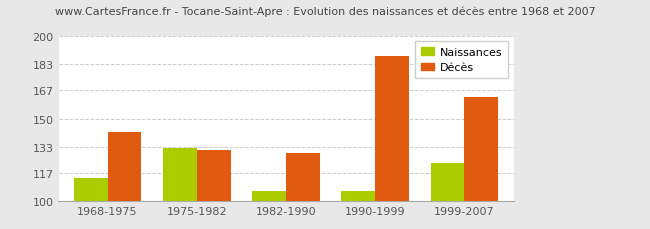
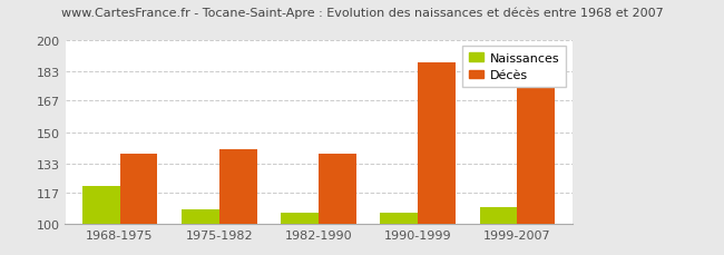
Naissances/1968-1975: 114 -> 121
Décès/1968-1975: 142 -> 138
Naissances/1975-1982: 132 -> 108
Décès/1975-1982: 131 -> 141
Décès/1982-1990: 129 -> 138
Naissances/1999-2007: 123 -> 109
Décès/1999-2007: 163 -> 176
